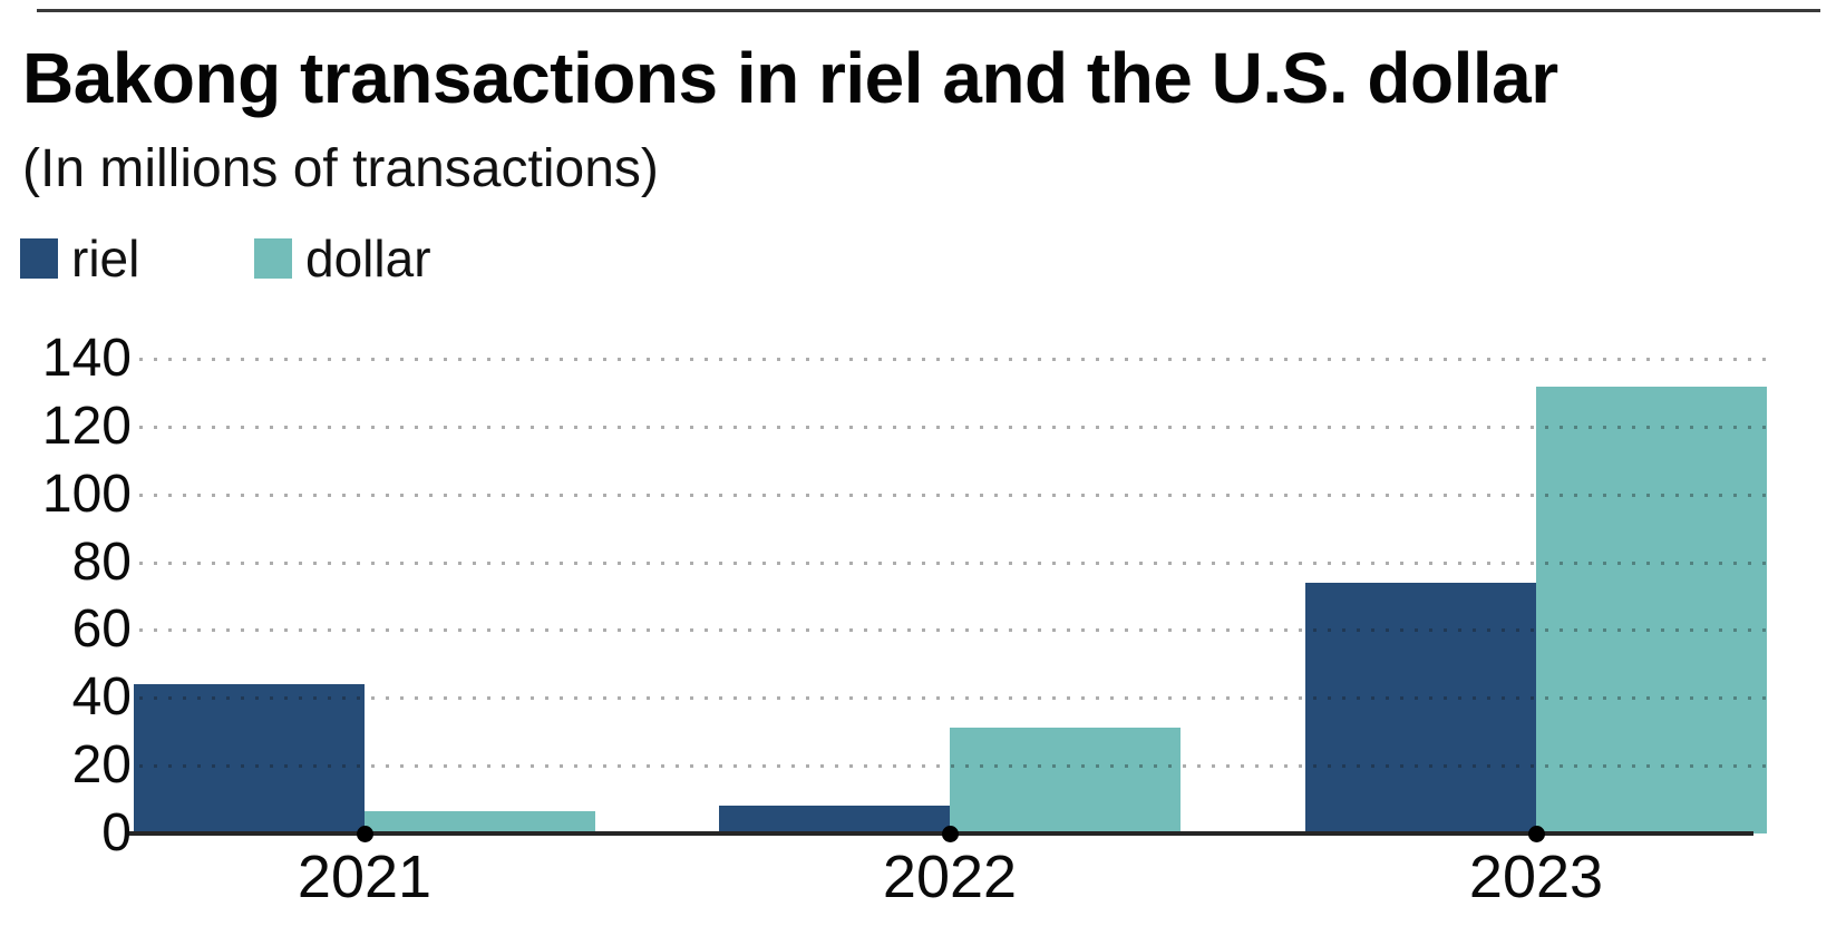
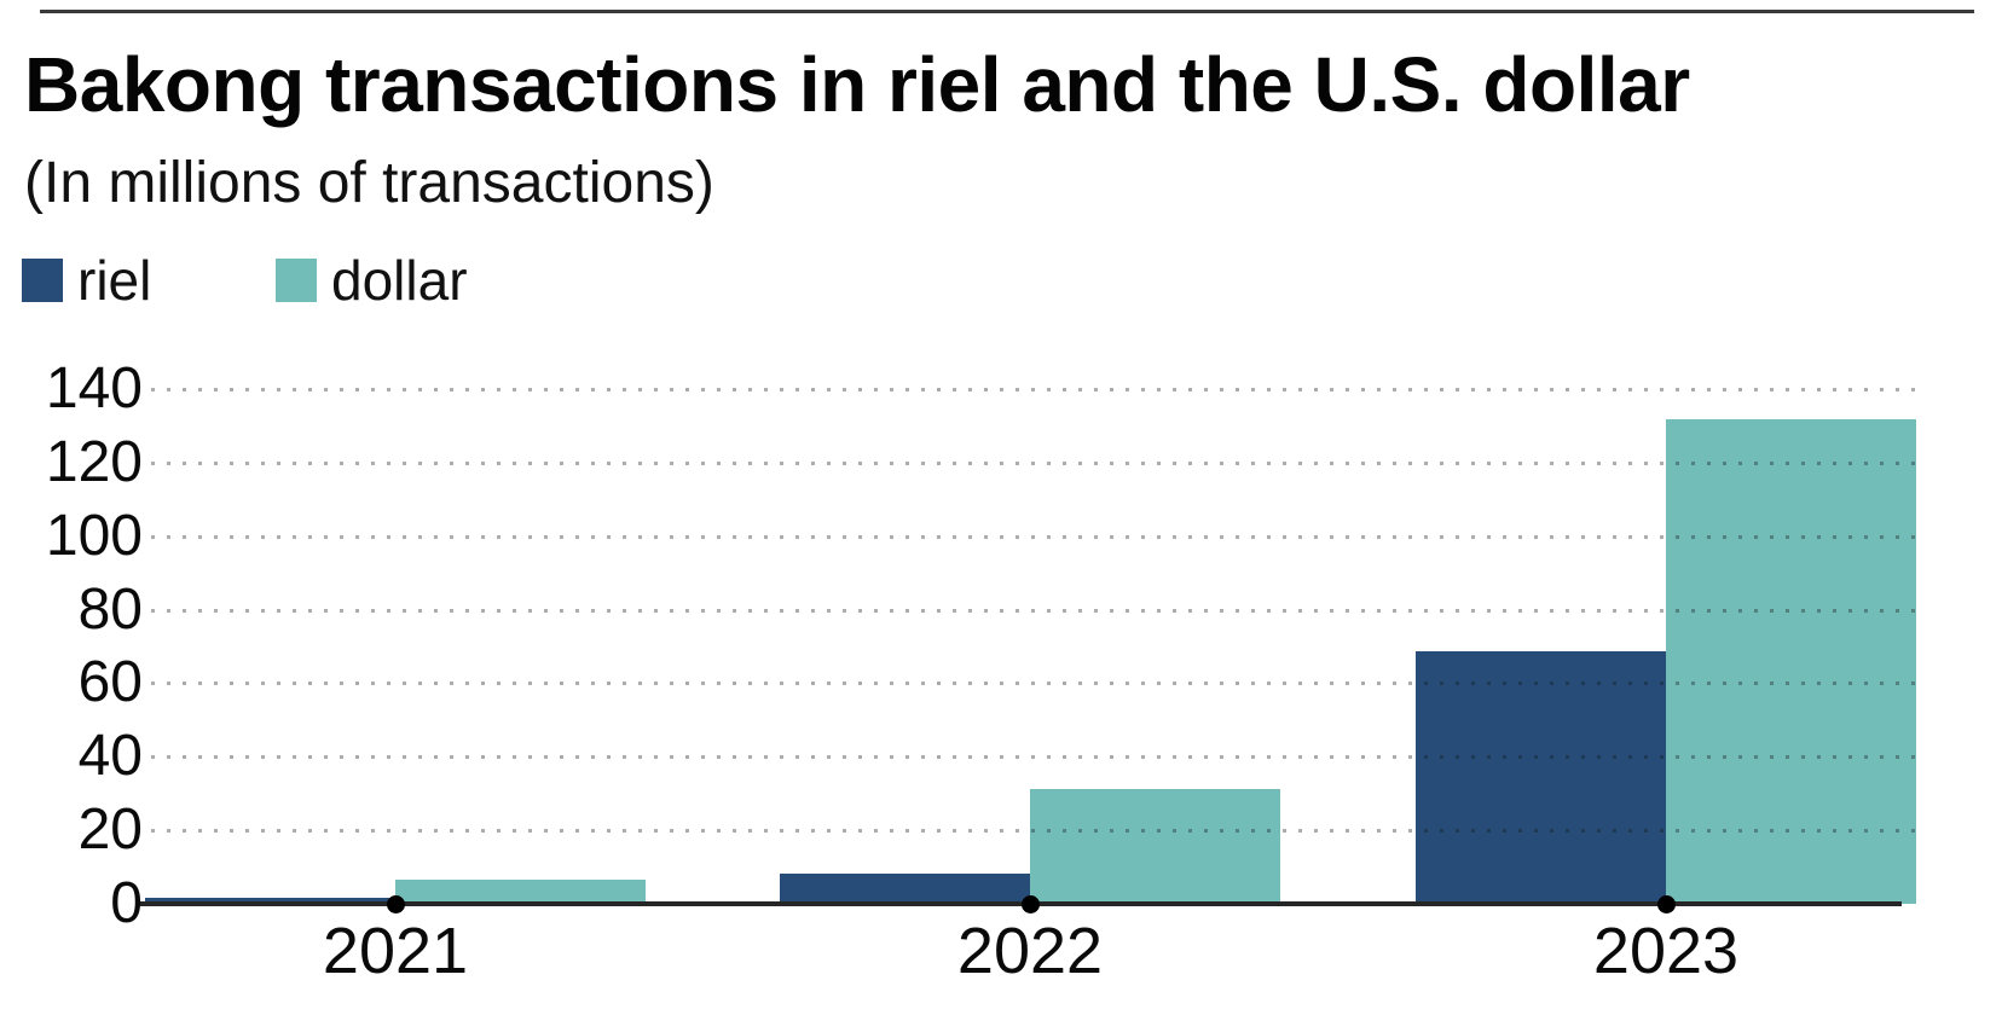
riel/2021: 44 -> 2
riel/2023: 74 -> 69
